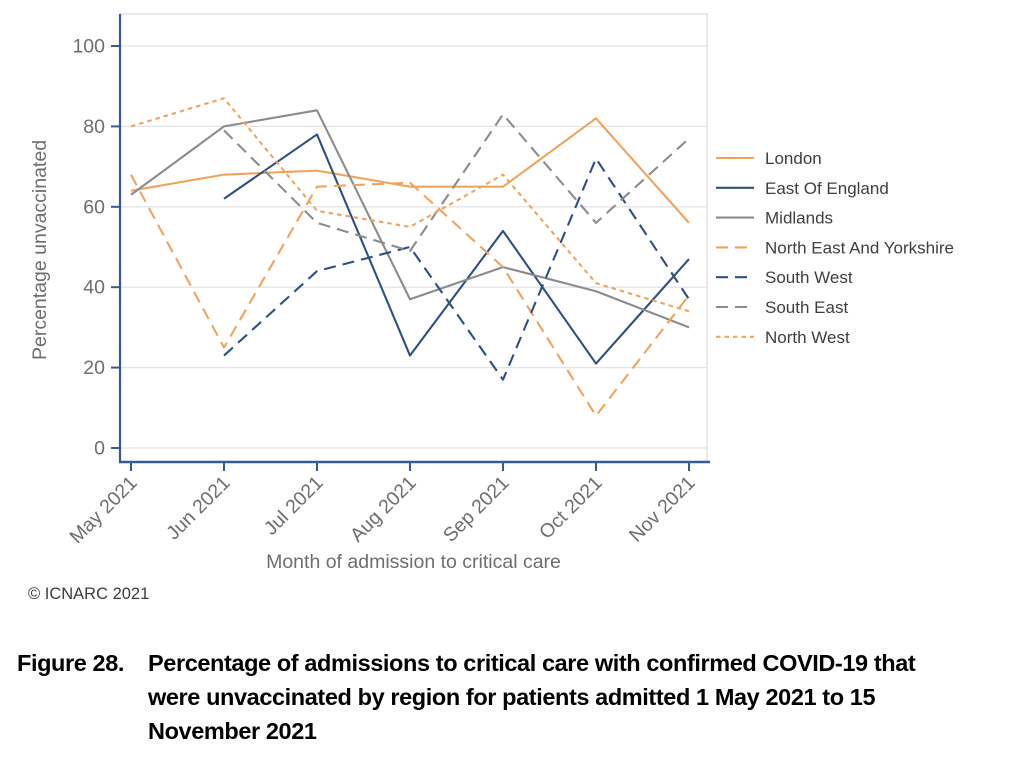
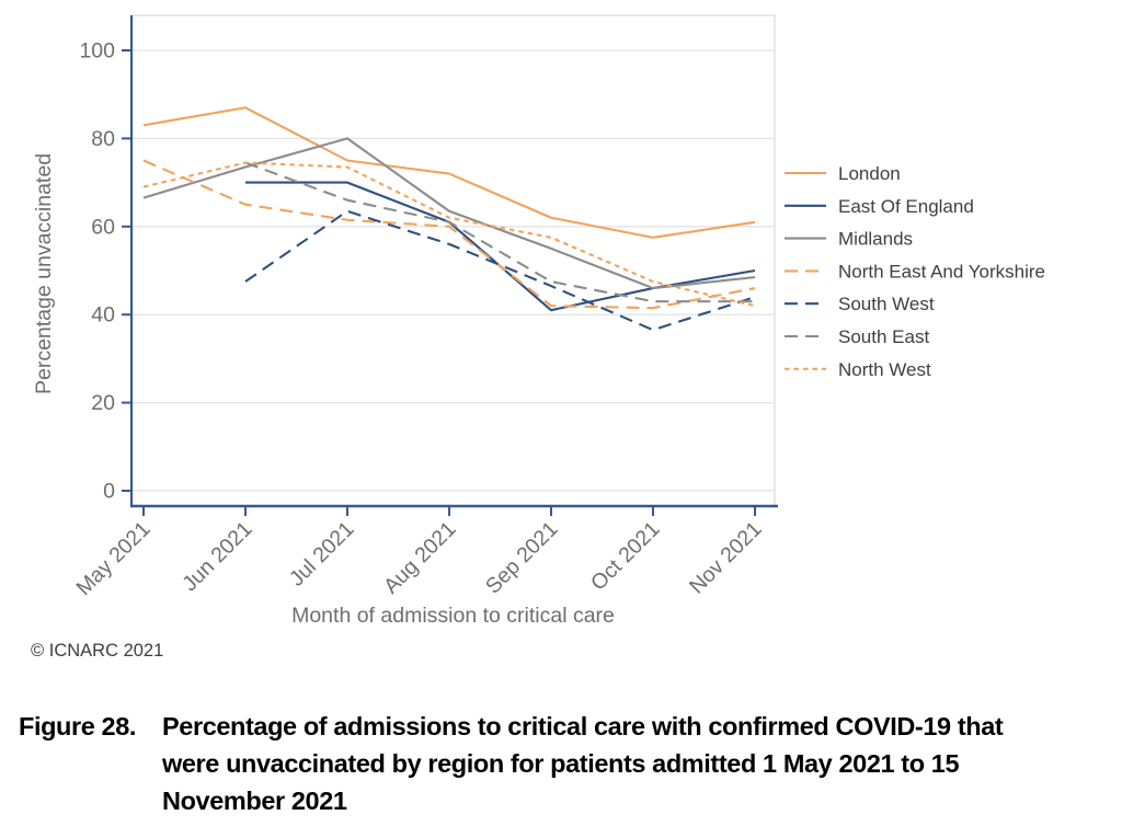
London/May 2021: 64 -> 83
Midlands/May 2021: 63 -> 66
North East And Yorkshire/May 2021: 68 -> 75
North West/May 2021: 80 -> 69
London/Jun 2021: 68 -> 87
East Of England/Jun 2021: 62 -> 70
Midlands/Jun 2021: 80 -> 74
North East And Yorkshire/Jun 2021: 25 -> 65
South West/Jun 2021: 23 -> 48
South East/Jun 2021: 79 -> 74
North West/Jun 2021: 87 -> 74
London/Jul 2021: 69 -> 75
East Of England/Jul 2021: 78 -> 70
Midlands/Jul 2021: 84 -> 80
North East And Yorkshire/Jul 2021: 65 -> 62
South West/Jul 2021: 44 -> 64
South East/Jul 2021: 56 -> 66
North West/Jul 2021: 59 -> 74
London/Aug 2021: 65 -> 72
East Of England/Aug 2021: 23 -> 61
Midlands/Aug 2021: 37 -> 64
North East And Yorkshire/Aug 2021: 66 -> 60
South West/Aug 2021: 50 -> 56
South East/Aug 2021: 49 -> 61
North West/Aug 2021: 55 -> 62
London/Sep 2021: 65 -> 62
East Of England/Sep 2021: 54 -> 41
Midlands/Sep 2021: 45 -> 55
North East And Yorkshire/Sep 2021: 45 -> 42
South West/Sep 2021: 17 -> 46
South East/Sep 2021: 83 -> 48
North West/Sep 2021: 68 -> 58
London/Oct 2021: 82 -> 58
East Of England/Oct 2021: 21 -> 46
Midlands/Oct 2021: 39 -> 46
North East And Yorkshire/Oct 2021: 8 -> 42
South West/Oct 2021: 72 -> 36
South East/Oct 2021: 56 -> 43
North West/Oct 2021: 41 -> 48
London/Nov 2021: 56 -> 61
East Of England/Nov 2021: 47 -> 50
Midlands/Nov 2021: 30 -> 48
North East And Yorkshire/Nov 2021: 38 -> 46
South West/Nov 2021: 37 -> 44
South East/Nov 2021: 77 -> 43
North West/Nov 2021: 34 -> 42
